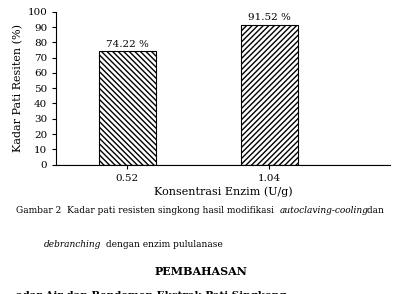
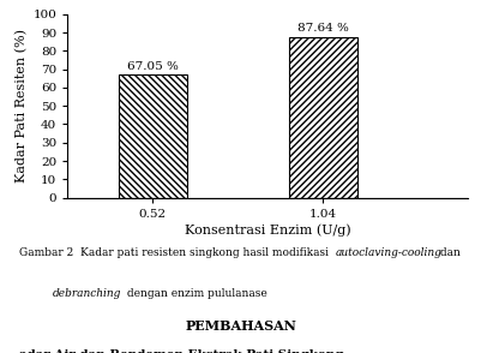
0.52: 74.22 -> 67.05
1.04: 91.52 -> 87.64
